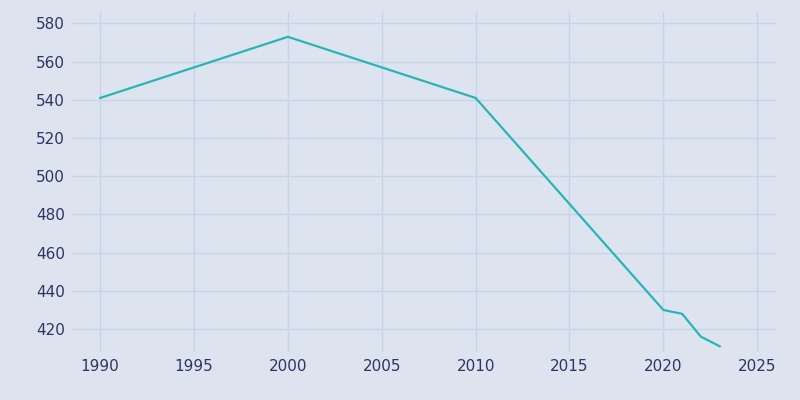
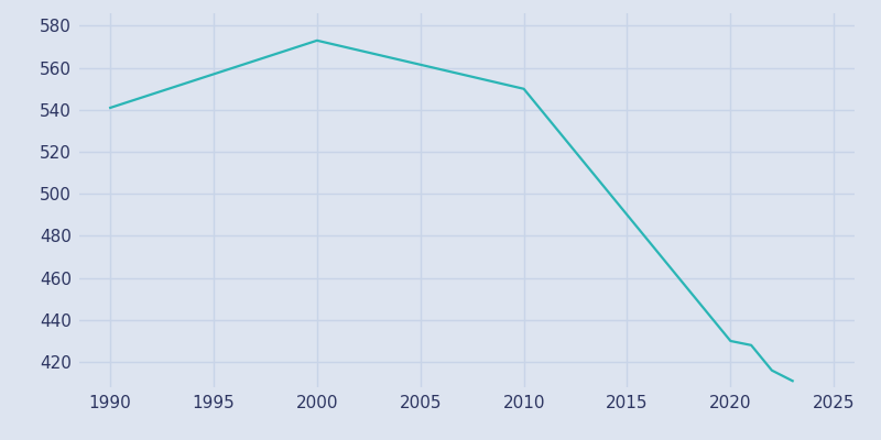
2010: 541 -> 550
